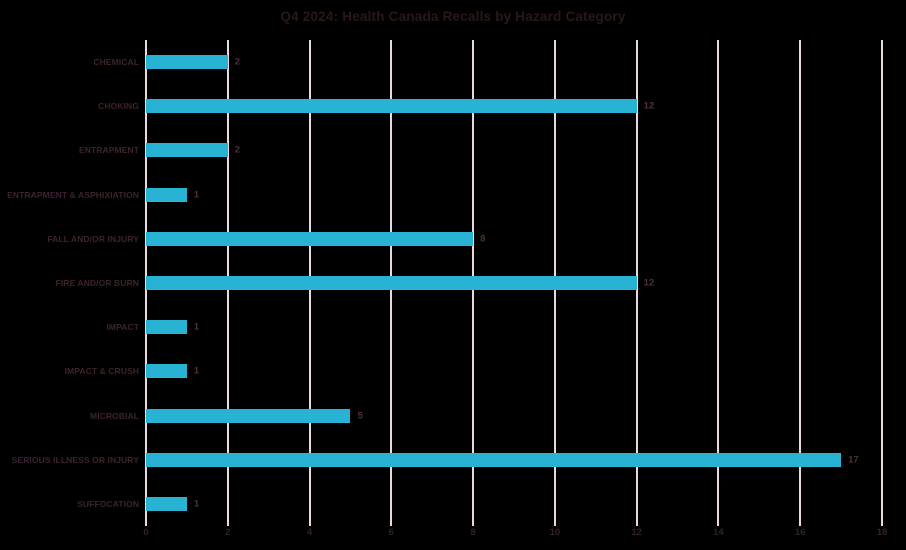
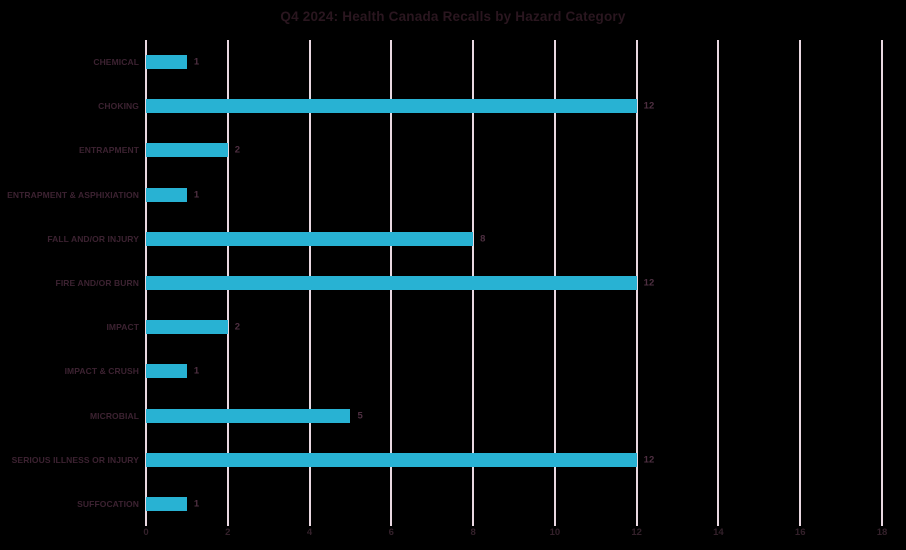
CHEMICAL: 2 -> 1
IMPACT: 1 -> 2
SERIOUS ILLNESS OR INJURY: 17 -> 12
